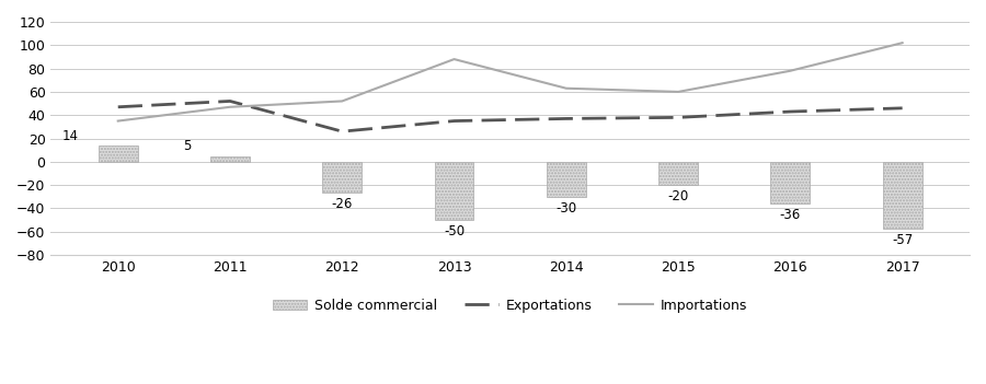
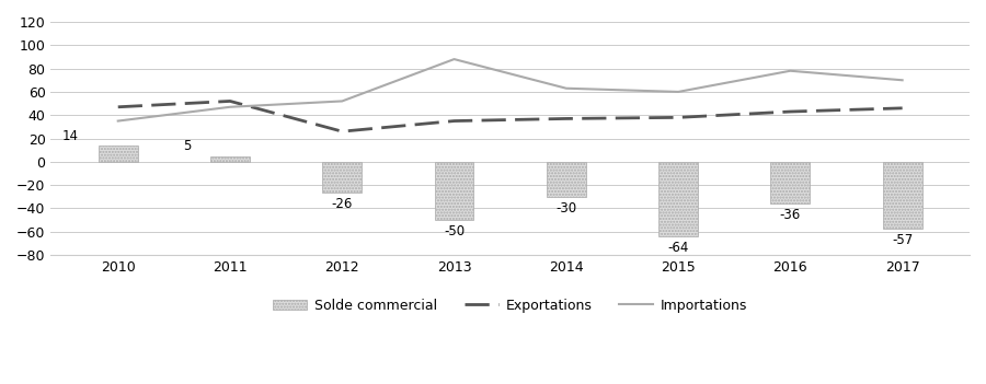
Solde commercial/2015: -20 -> -64
Importations/2017: 102 -> 70
